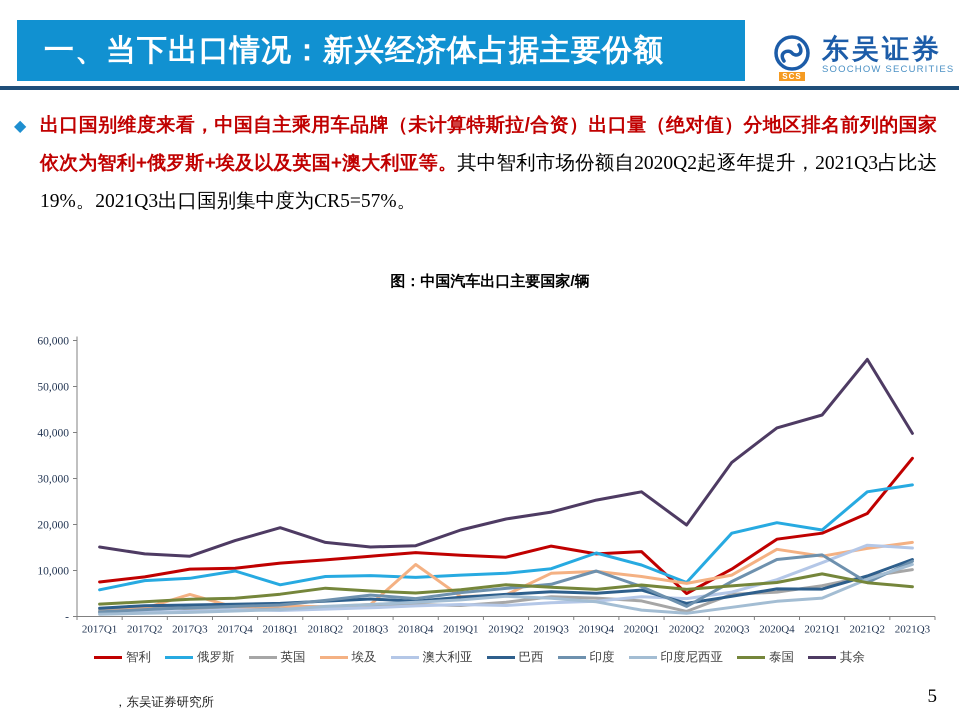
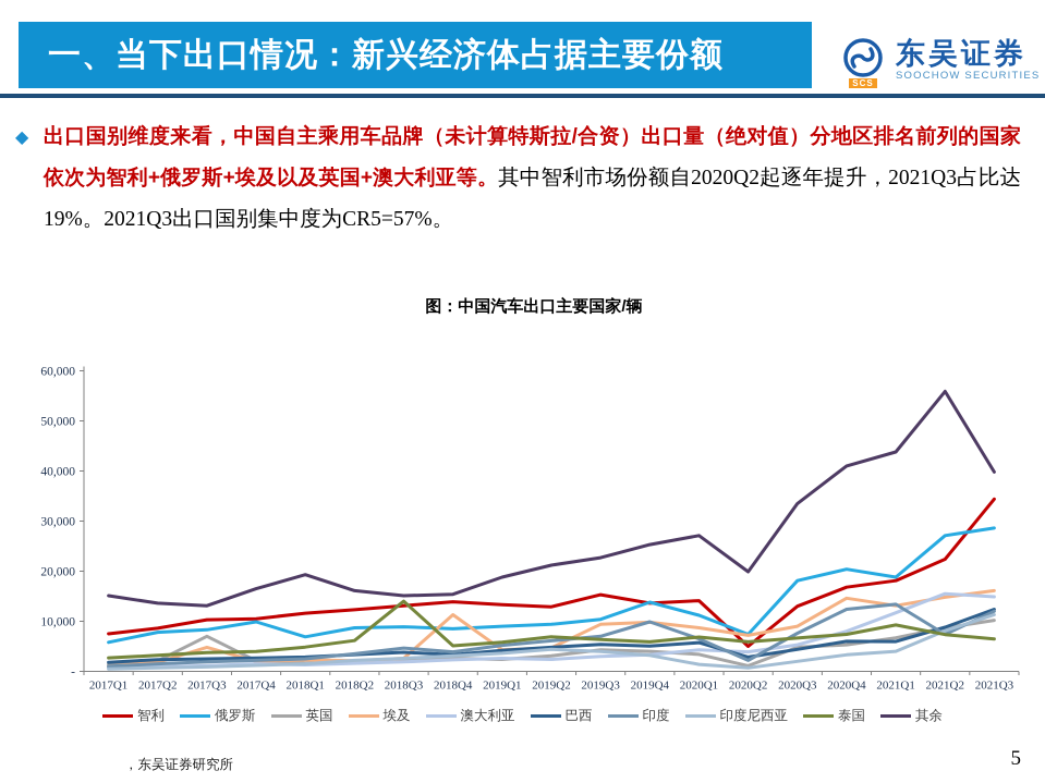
英国/2017Q3: 2000 -> 7000
泰国/2018Q3: 6000 -> 14000
智利/2020Q3: 10000 -> 13000
